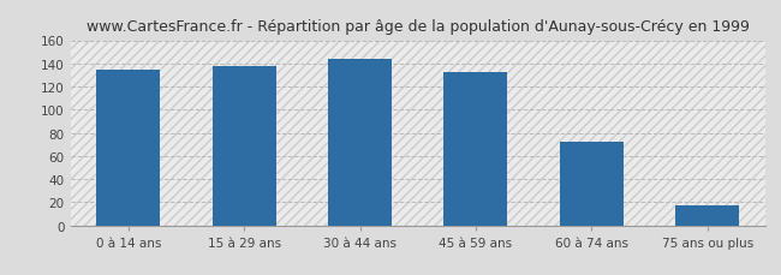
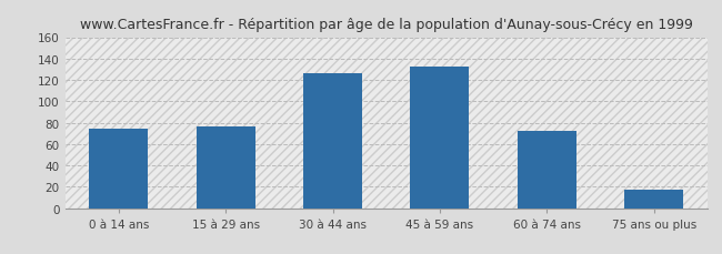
0 à 14 ans: 135 -> 74
15 à 29 ans: 138 -> 76
30 à 44 ans: 144 -> 126
